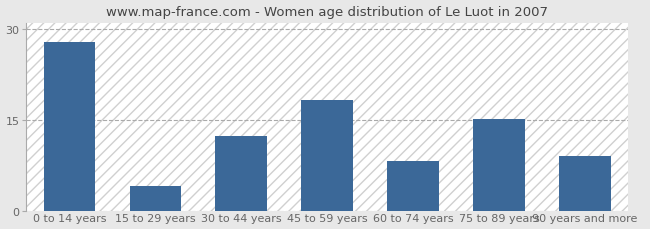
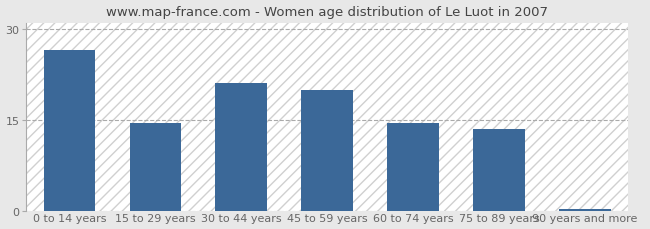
0 to 14 years: 27.8 -> 26.5
15 to 29 years: 4.0 -> 14.5
30 to 44 years: 12.4 -> 21.0
45 to 59 years: 18.2 -> 20.0
60 to 74 years: 8.2 -> 14.5
75 to 89 years: 15.2 -> 13.5
90 years and more: 9.0 -> 0.2
